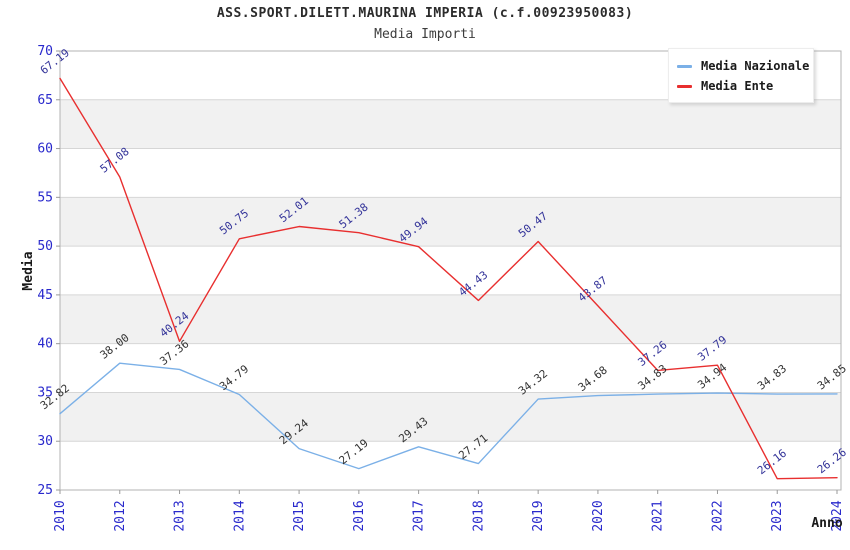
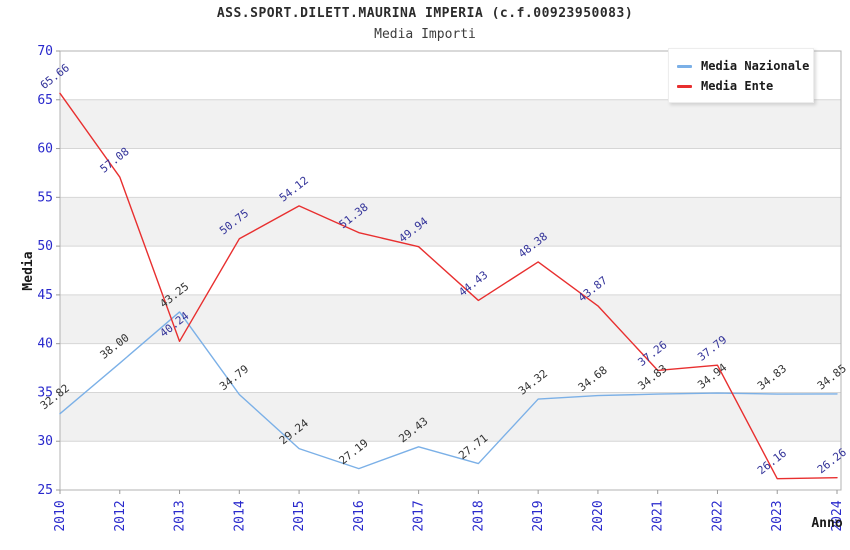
Media Ente/2010: 67.19 -> 65.66
Media Nazionale/2013: 37.36 -> 43.25
Media Ente/2015: 52.01 -> 54.12
Media Ente/2019: 50.47 -> 48.38
